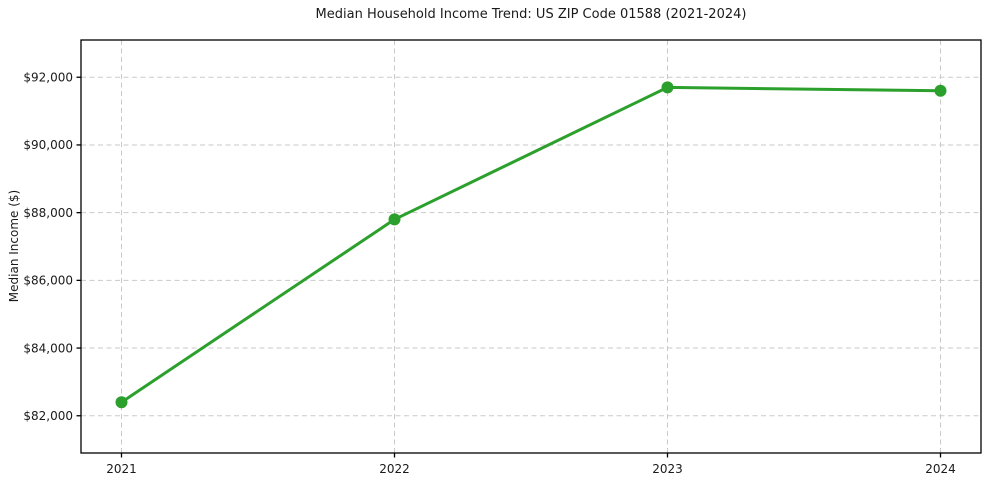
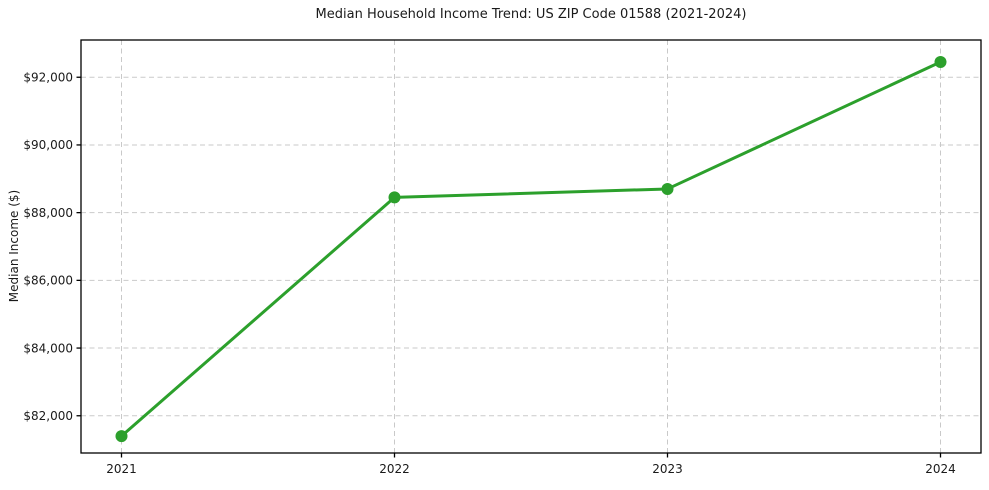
2021: $82400 -> $81400
2022: $87800 -> $88400
2023: $91700 -> $88700
2024: $91600 -> $92400
